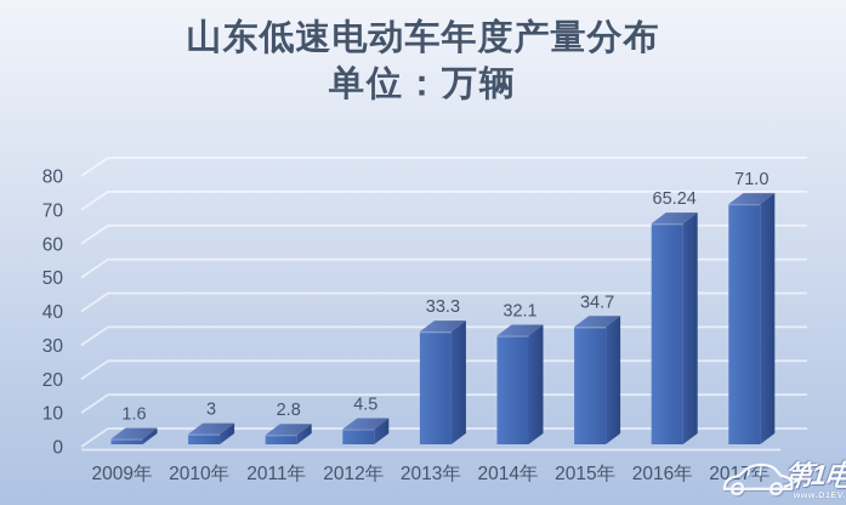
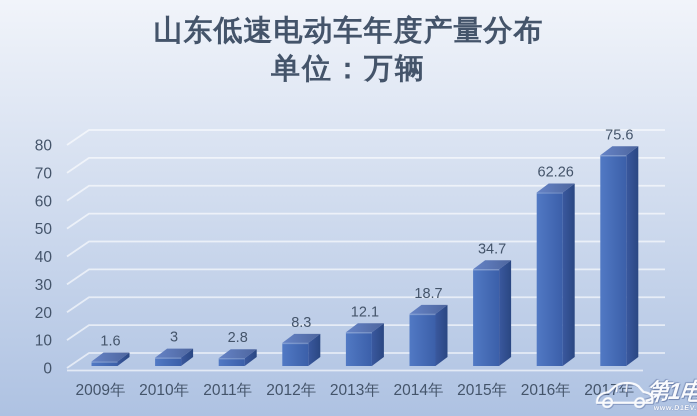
2012年: 4.5 -> 8.3
2013年: 33.3 -> 12.1
2014年: 32.1 -> 18.7
2016年: 65.24 -> 62.26
2017年: 71.0 -> 75.6
